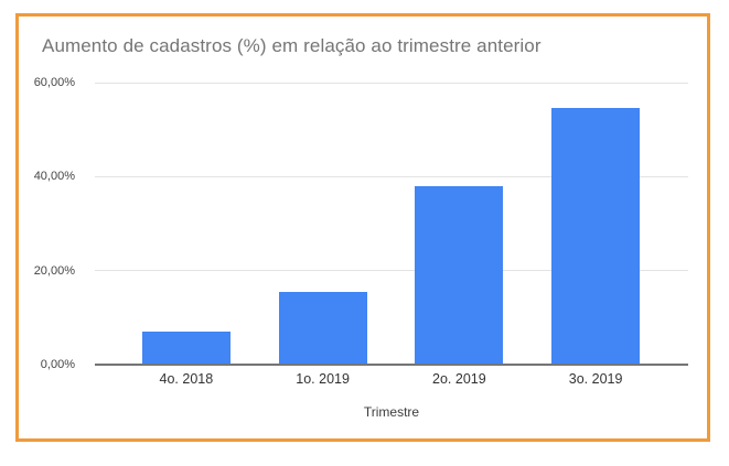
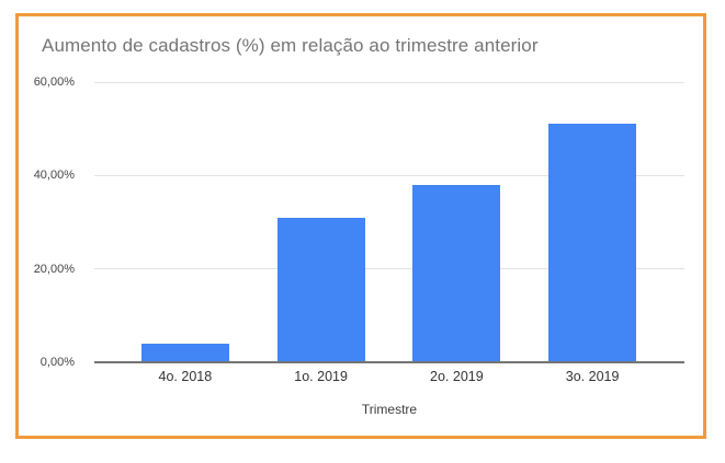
4o. 2018: 7% -> 4%
1o. 2019: 15% -> 31%
3o. 2019: 54% -> 51%
